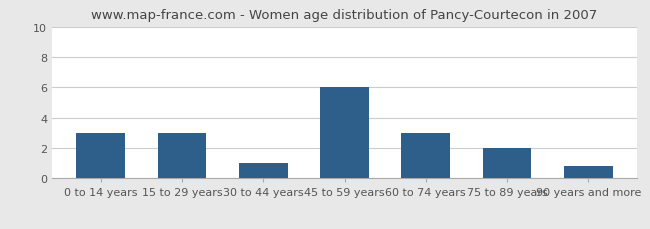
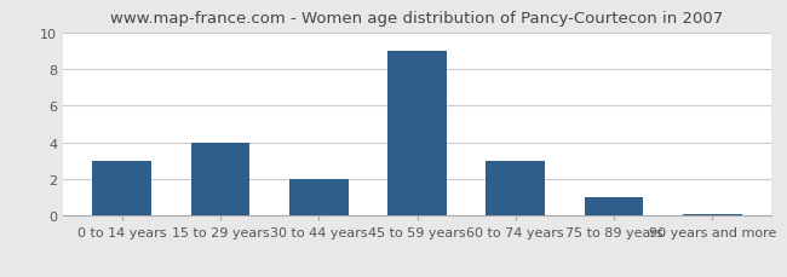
15 to 29 years: 3.0 -> 4.0
30 to 44 years: 1.0 -> 2.0
45 to 59 years: 6.0 -> 9.0
75 to 89 years: 2.0 -> 1.0
90 years and more: 0.8 -> 0.1
